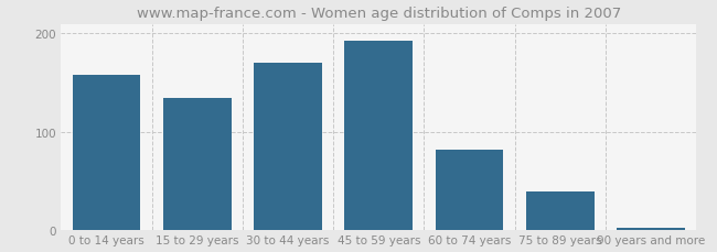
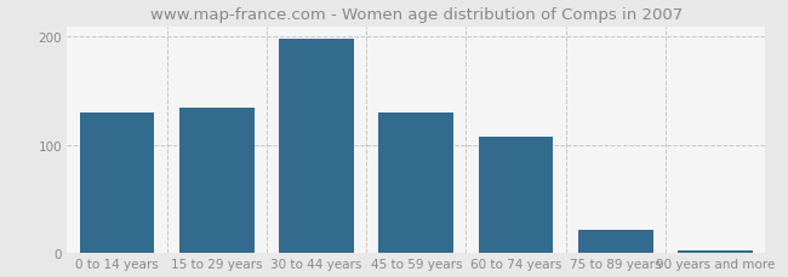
0 to 14 years: 158 -> 130
30 to 44 years: 170 -> 198
45 to 59 years: 193 -> 130
60 to 74 years: 82 -> 108
75 to 89 years: 40 -> 22
